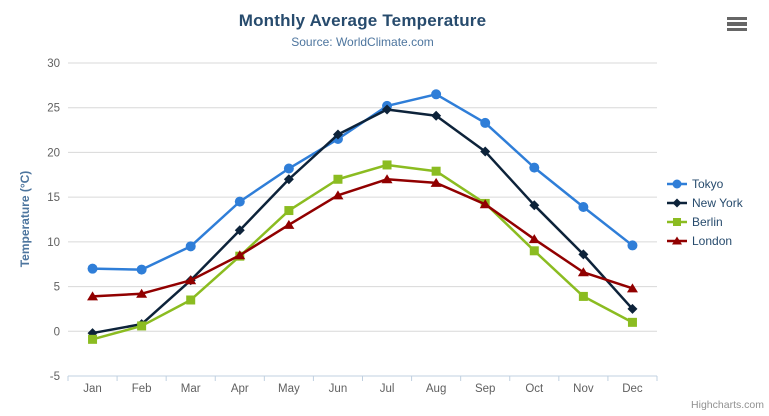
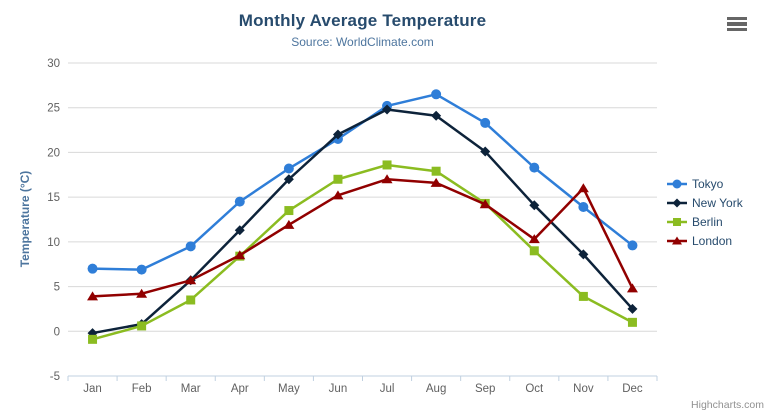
London/Nov: 7 -> 16
